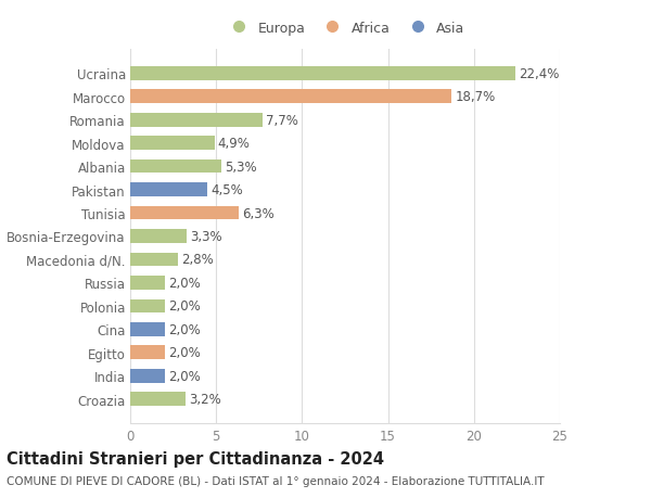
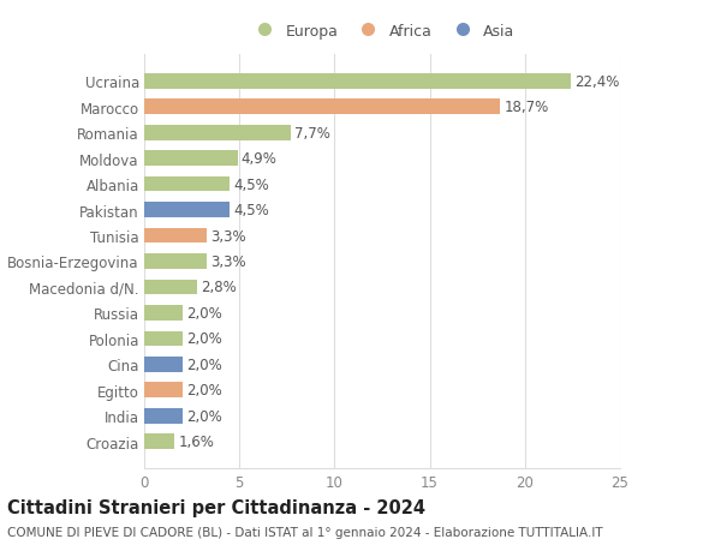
Albania: 5,3% -> 4,5%
Tunisia: 6,3% -> 3,3%
Croazia: 3,2% -> 1,6%
